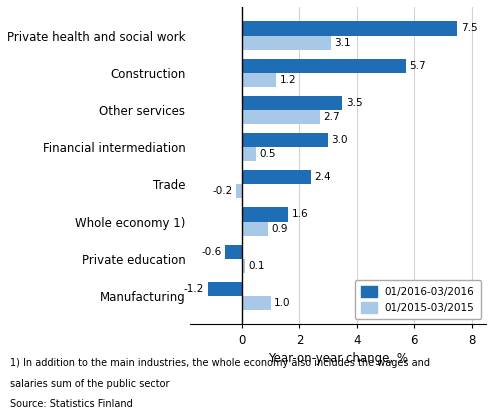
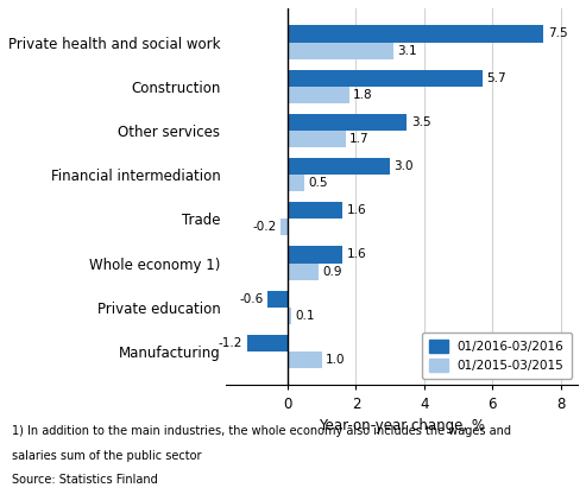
01/2015-03/2015/Construction: 1.2 -> 1.8
01/2015-03/2015/Other services: 2.7 -> 1.7
01/2016-03/2016/Trade: 2.4 -> 1.6
